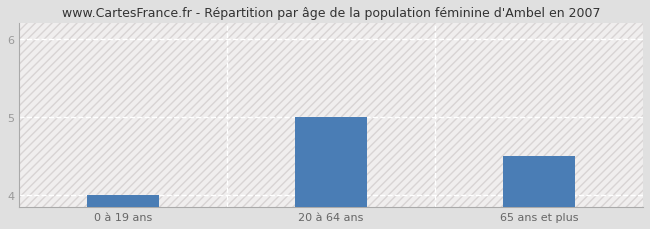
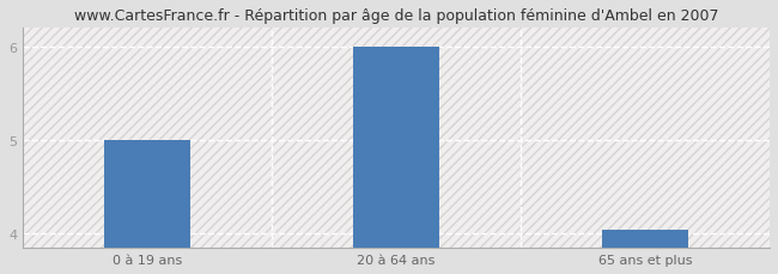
0 à 19 ans: 4.00 -> 5.00
20 à 64 ans: 5.00 -> 6.00
65 ans et plus: 4.50 -> 4.05
